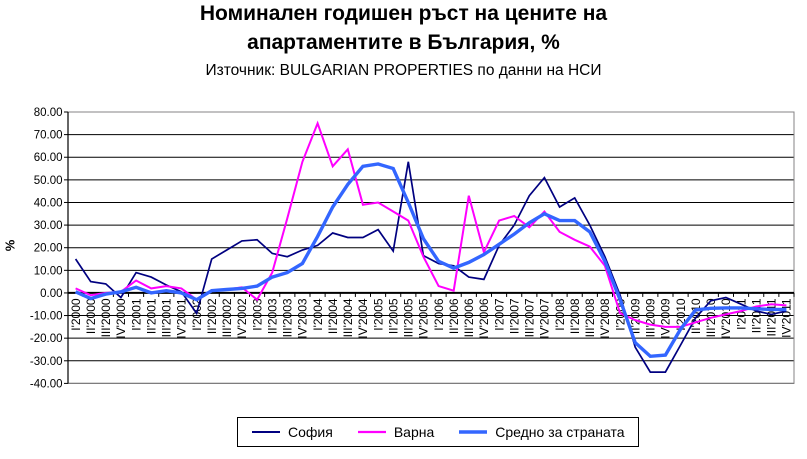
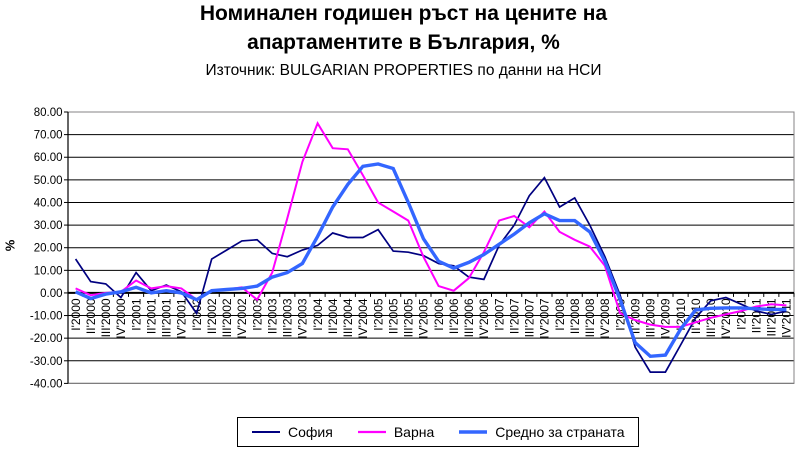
София/II'2001: 7 -> 1
Варна/II'2004: 56 -> 64
Варна/IV'2004: 39 -> 52
София/III'2005: 58 -> 18
Варна/III'2006: 43 -> 6
